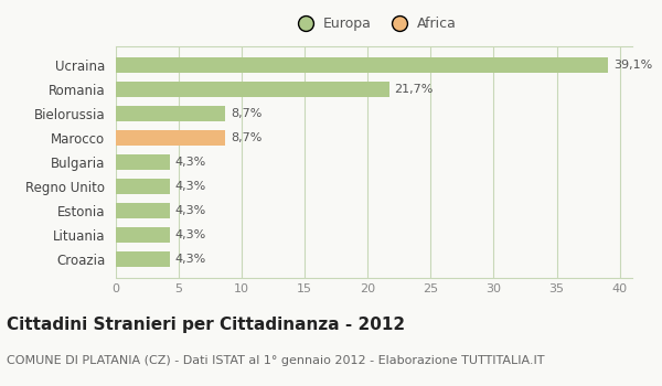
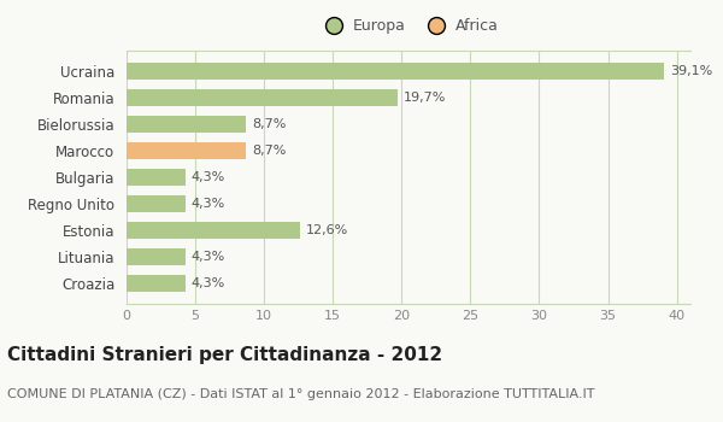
Romania: 21,7% -> 19,7%
Estonia: 4,3% -> 12,6%
